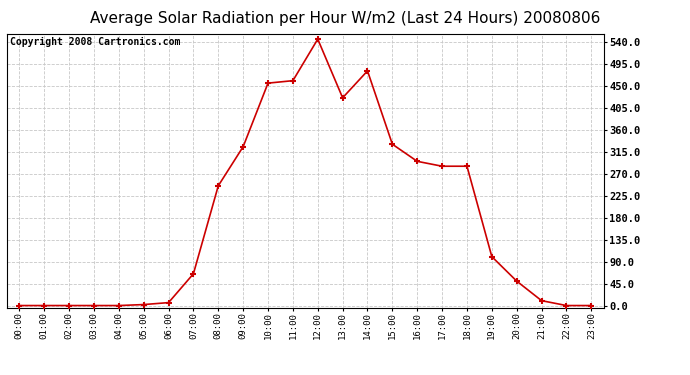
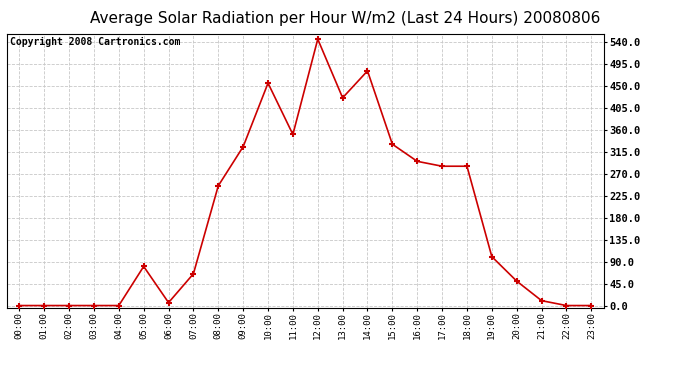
05:00: 2 -> 80
11:00: 460 -> 350
